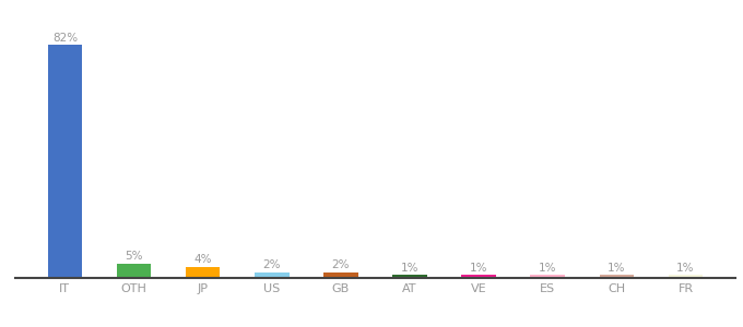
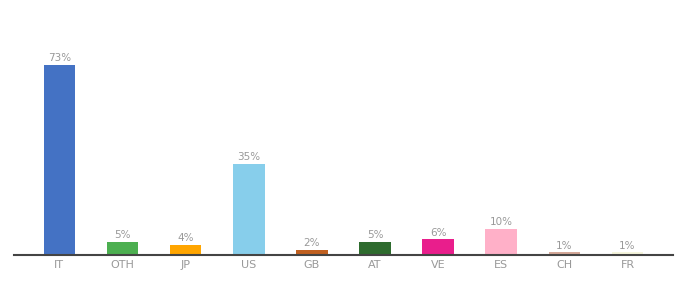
IT: 82% -> 73%
US: 2% -> 35%
AT: 1% -> 5%
VE: 1% -> 6%
ES: 1% -> 10%
